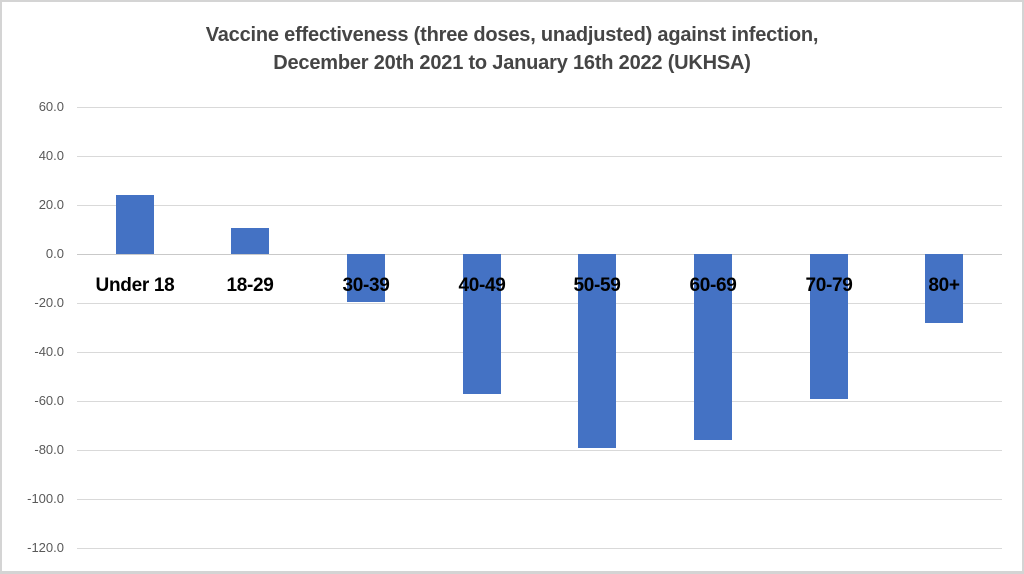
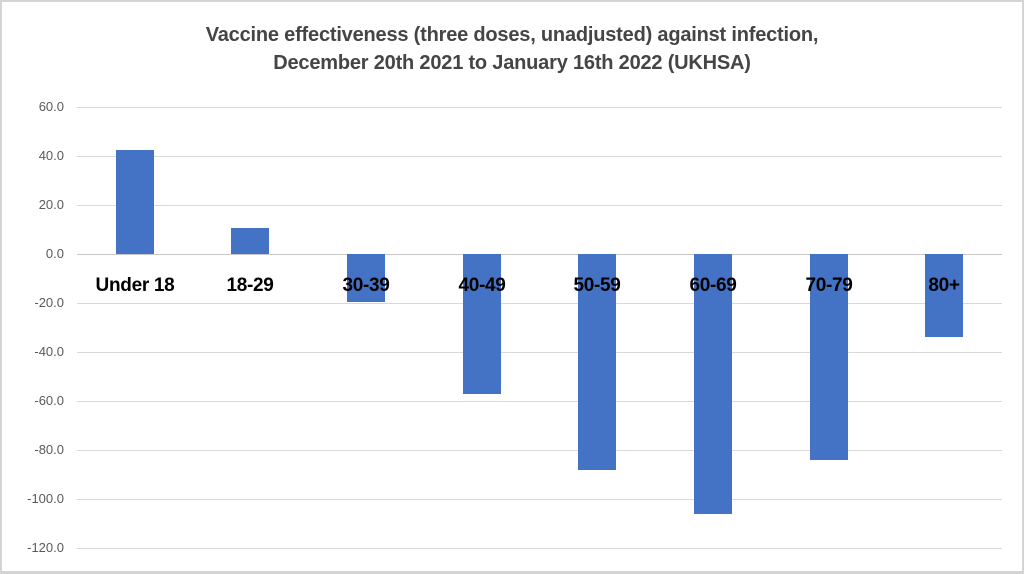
Under 18: 24 -> 42
50-59: -79 -> -88
60-69: -76 -> -106
70-79: -59 -> -84
80+: -28 -> -34
